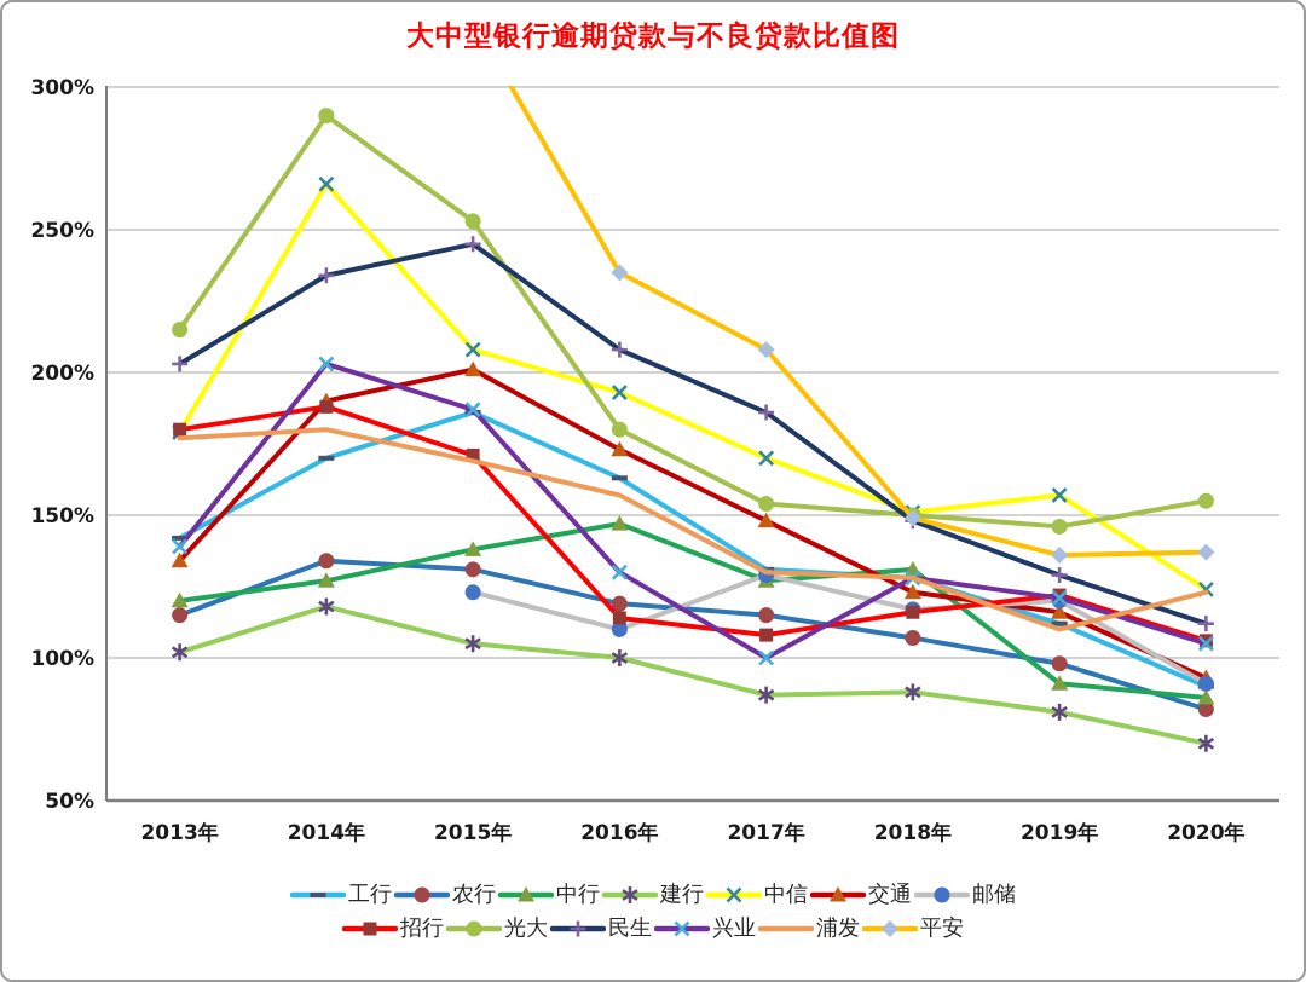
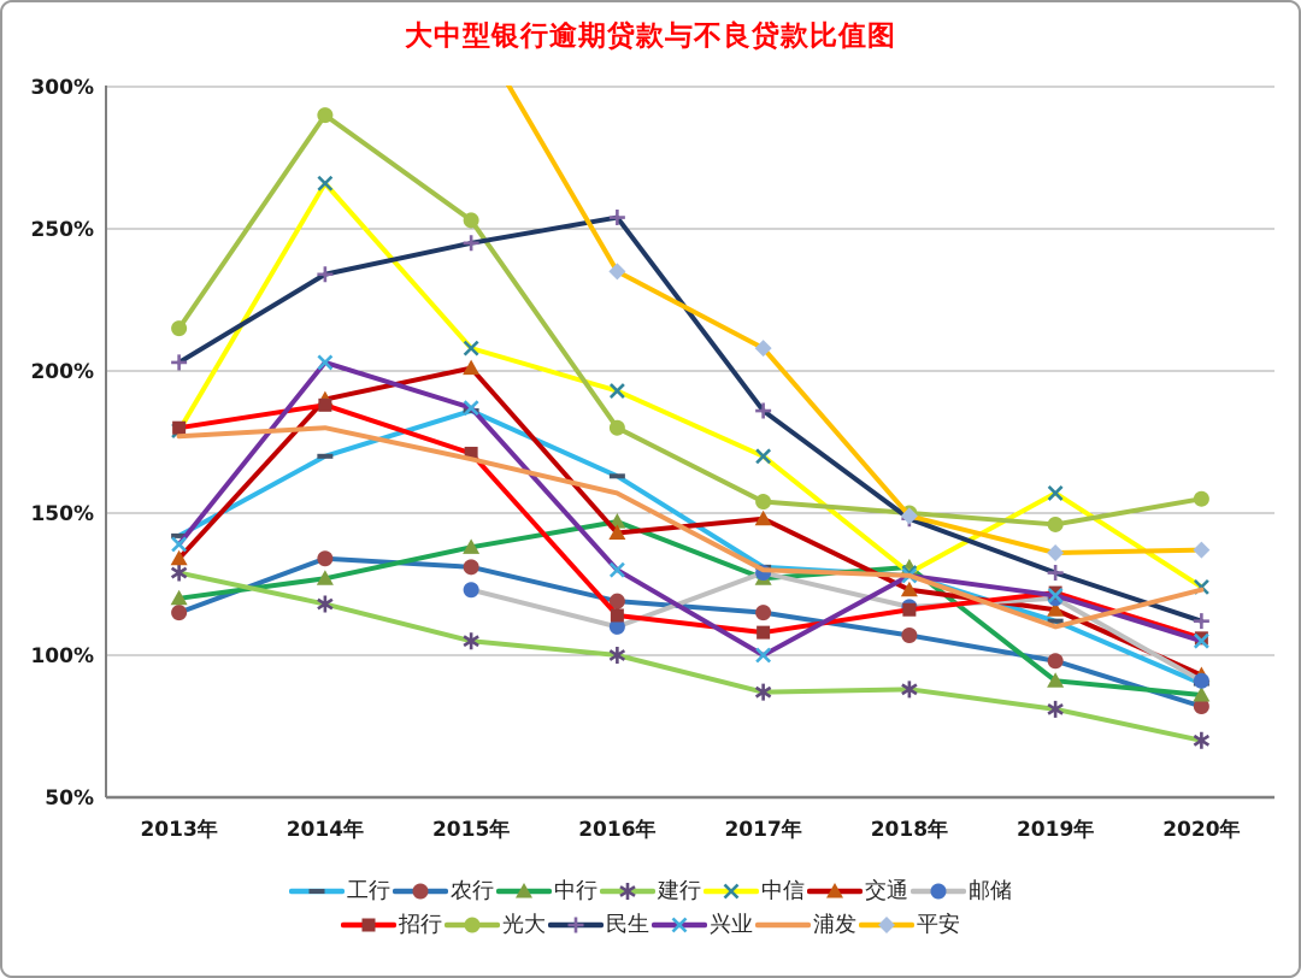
建行/2013年: 102% -> 129%
交通/2016年: 173% -> 143%
民生/2016年: 208% -> 254%
中信/2018年: 151% -> 129%
